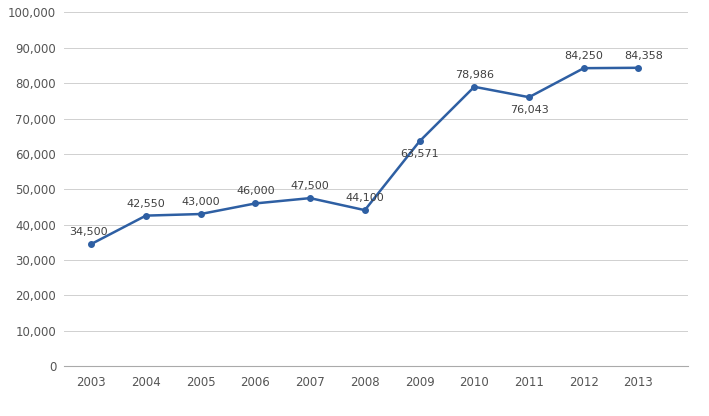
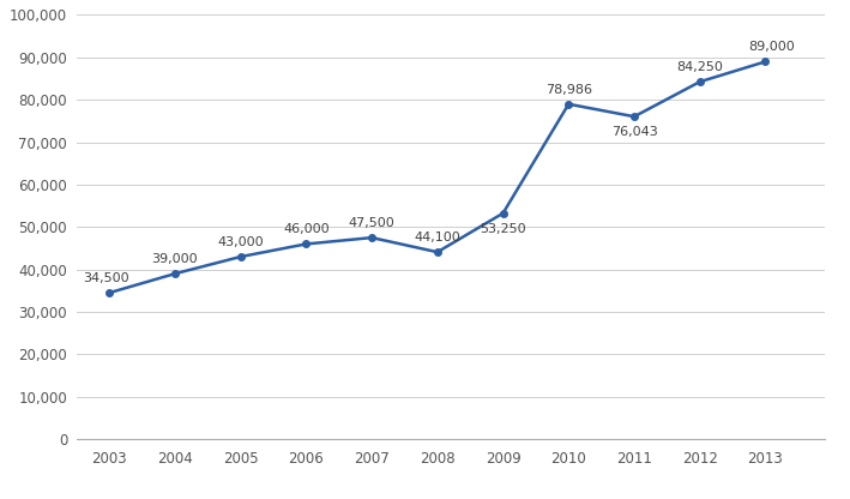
2004: 42,550 -> 39,000
2009: 63,571 -> 53,250
2013: 84,358 -> 89,000
